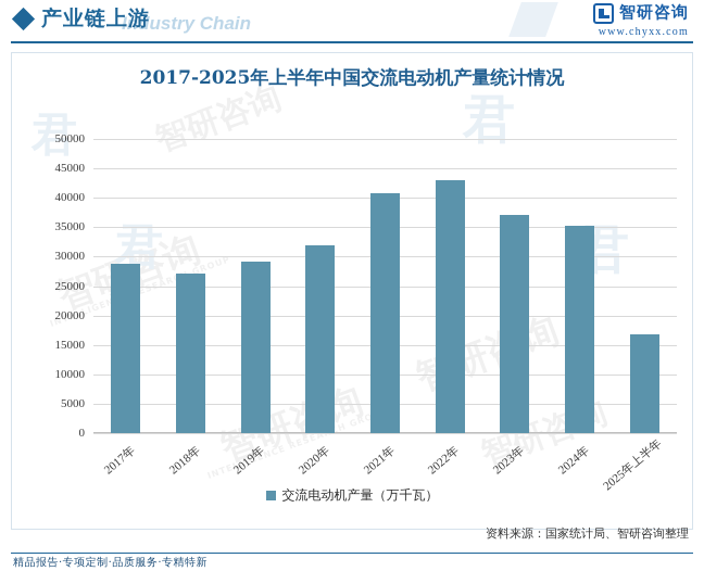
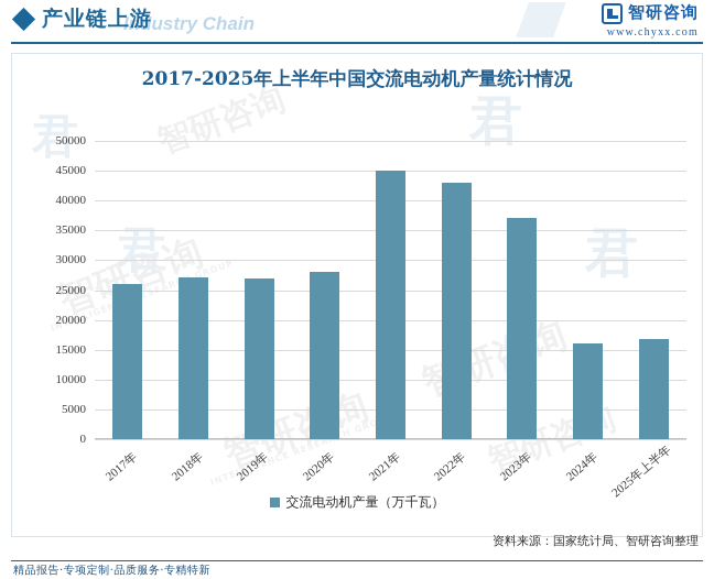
2017年: 29000 -> 26000
2019年: 29000 -> 27000
2020年: 32000 -> 28000
2021年: 41000 -> 45000
2024年: 35000 -> 16000
